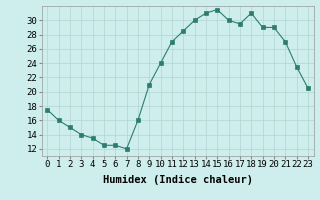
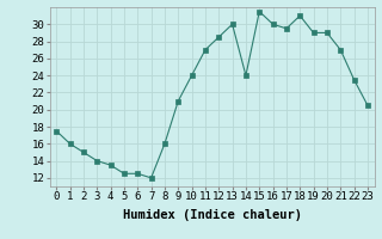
14: 31.0 -> 24.0
